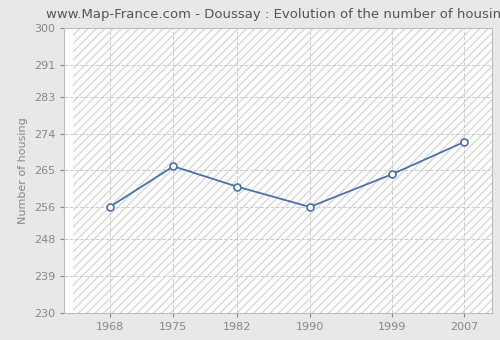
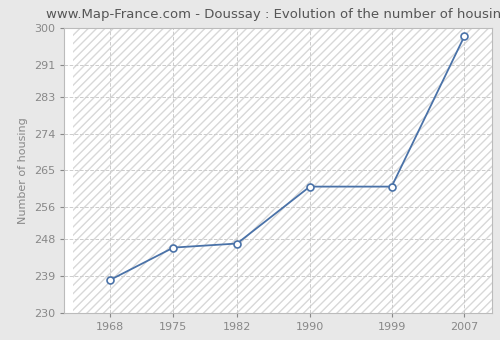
1968: 256 -> 238
1975: 266 -> 246
1982: 261 -> 247
1990: 256 -> 261
1999: 264 -> 261
2007: 272 -> 298
